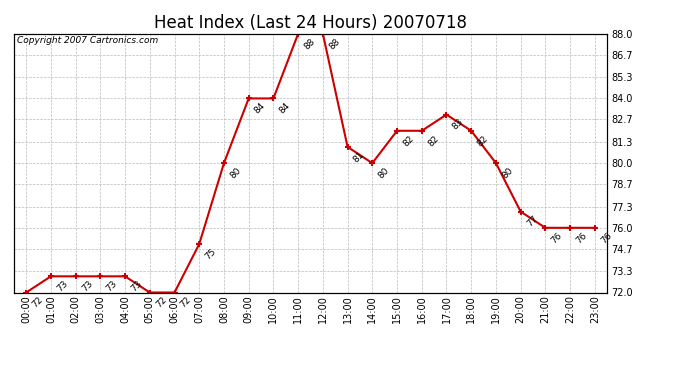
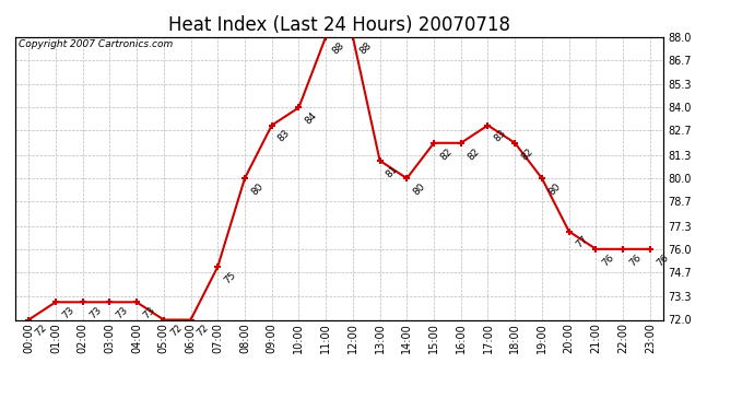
09:00: 84 -> 83
